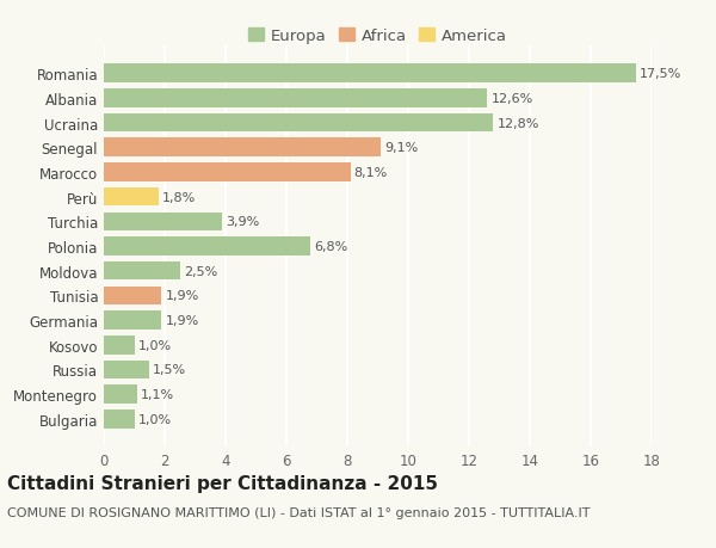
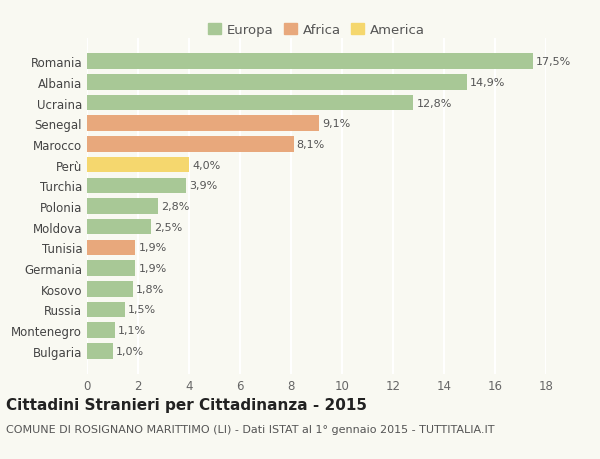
Albania: 12,6% -> 14,9%
Perù: 1,8% -> 4,0%
Polonia: 6,8% -> 2,8%
Kosovo: 1,0% -> 1,8%
